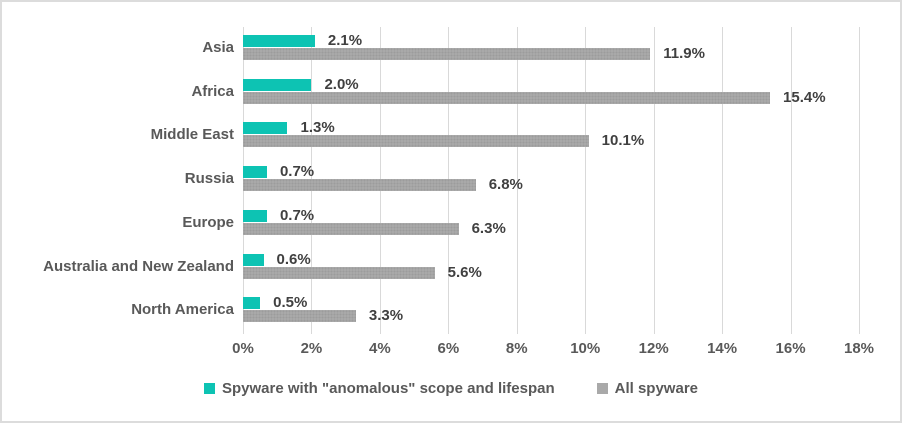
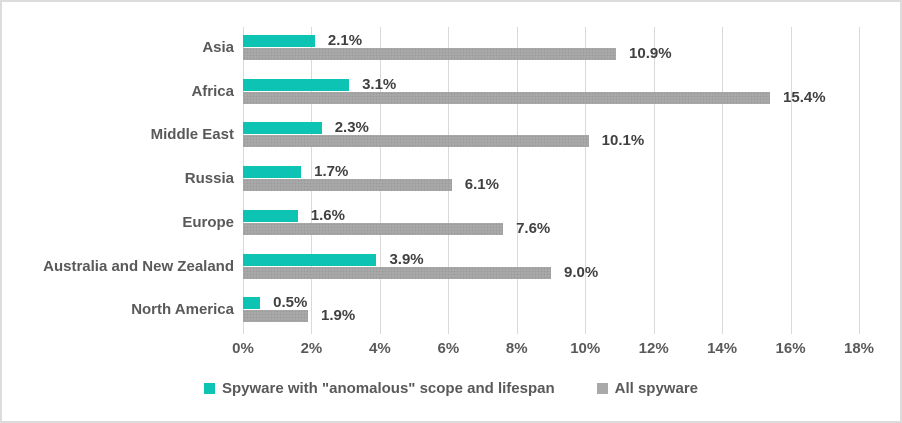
All spyware/Asia: 11.9% -> 10.9%
Spyware with "anomalous" scope and lifespan/Africa: 2.0% -> 3.1%
Spyware with "anomalous" scope and lifespan/Middle East: 1.3% -> 2.3%
Spyware with "anomalous" scope and lifespan/Russia: 0.7% -> 1.7%
All spyware/Russia: 6.8% -> 6.1%
Spyware with "anomalous" scope and lifespan/Europe: 0.7% -> 1.6%
All spyware/Europe: 6.3% -> 7.6%
Spyware with "anomalous" scope and lifespan/Australia and New Zealand: 0.6% -> 3.9%
All spyware/Australia and New Zealand: 5.6% -> 9.0%
All spyware/North America: 3.3% -> 1.9%
